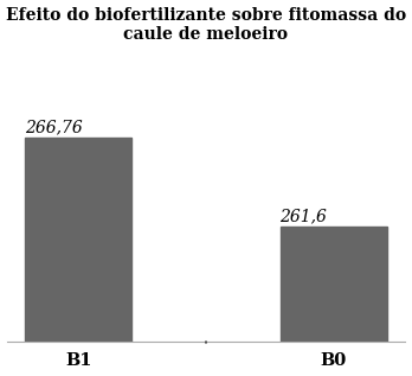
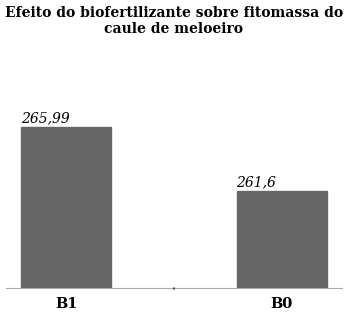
B1: 266,76 -> 265,99
